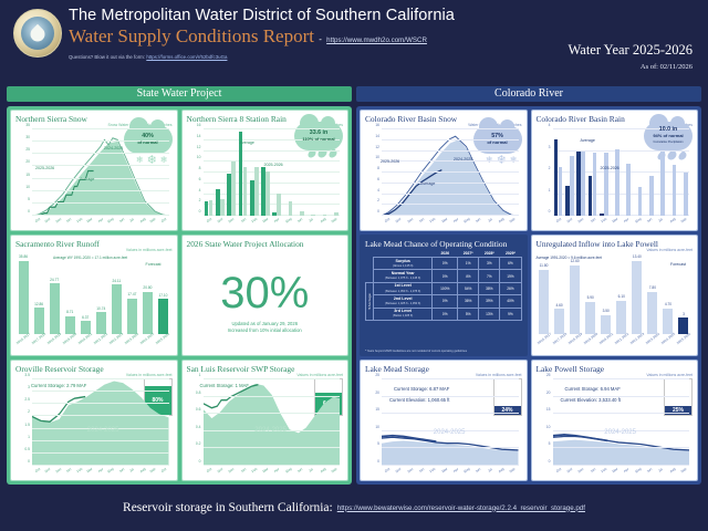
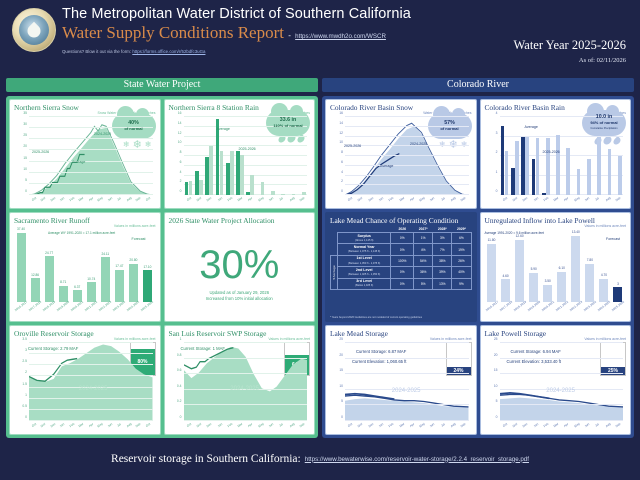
Sacramento River Runoff/2016-2017: 35.86 -> 37.40
